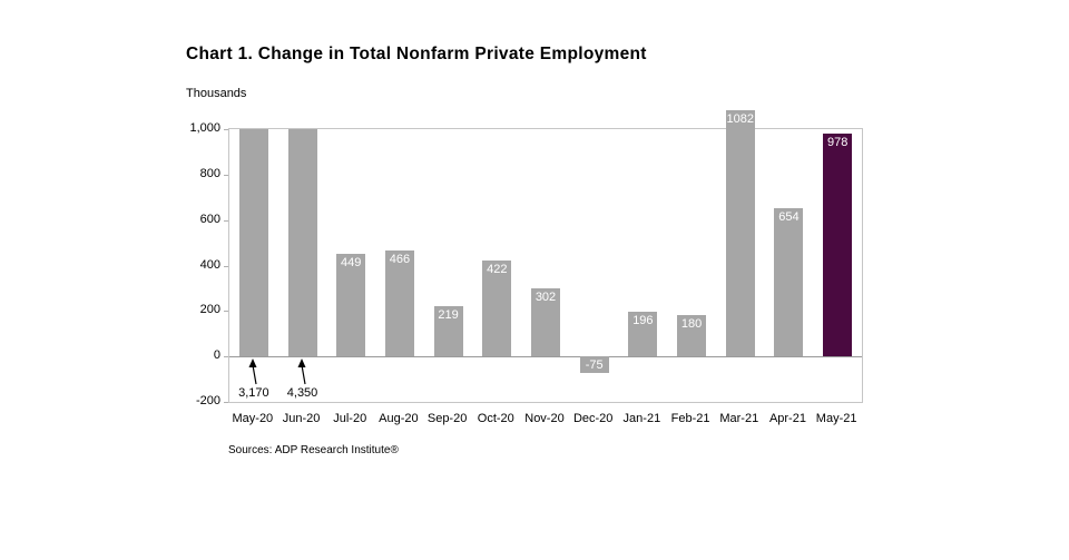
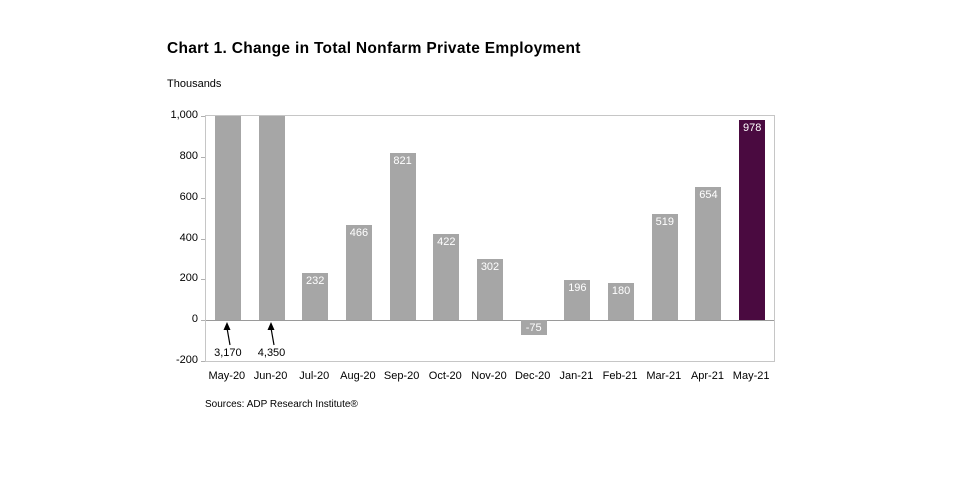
Jul-20: 449 -> 232
Sep-20: 219 -> 821
Mar-21: 1082 -> 519
